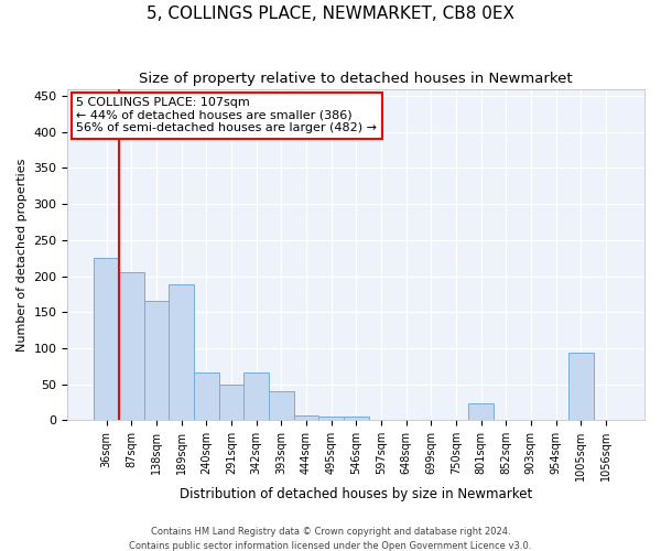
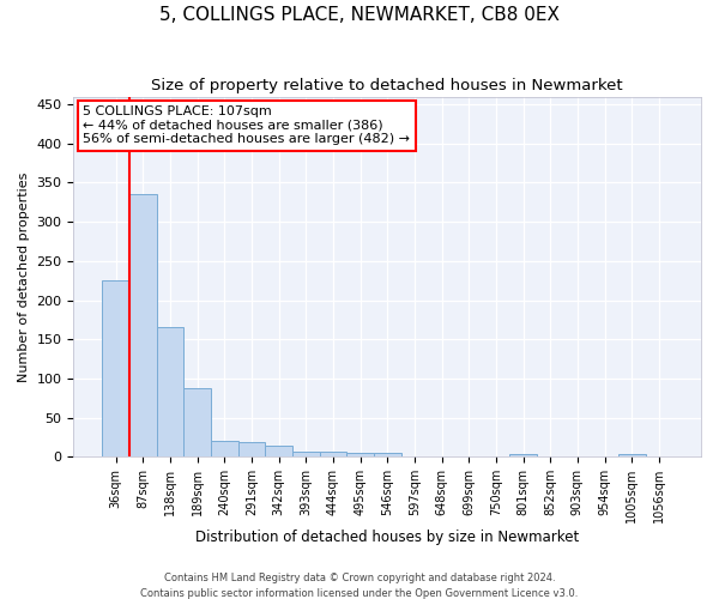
87sqm: 206 -> 336
189sqm: 188 -> 88
240sqm: 66 -> 20
291sqm: 50 -> 19
342sqm: 66 -> 14
393sqm: 40 -> 7
801sqm: 24 -> 4
1005sqm: 94 -> 4
